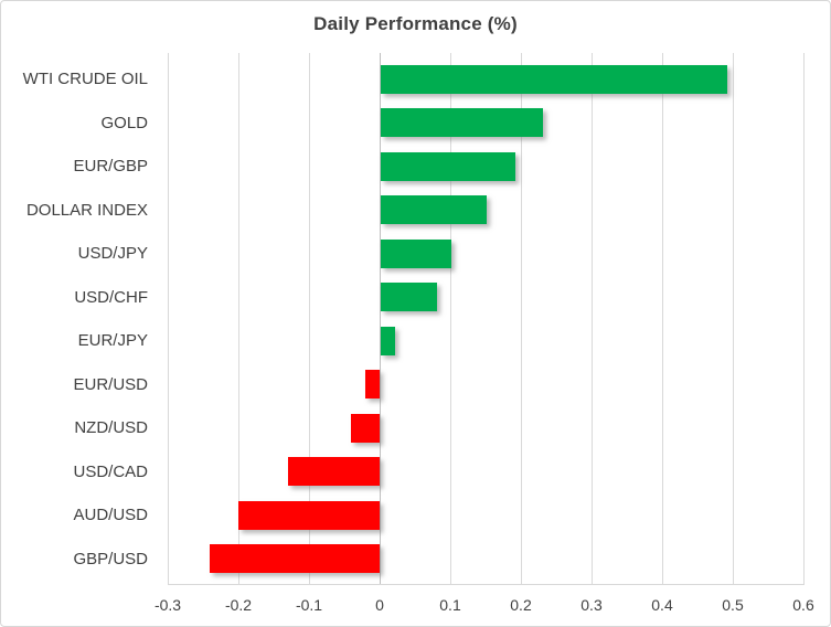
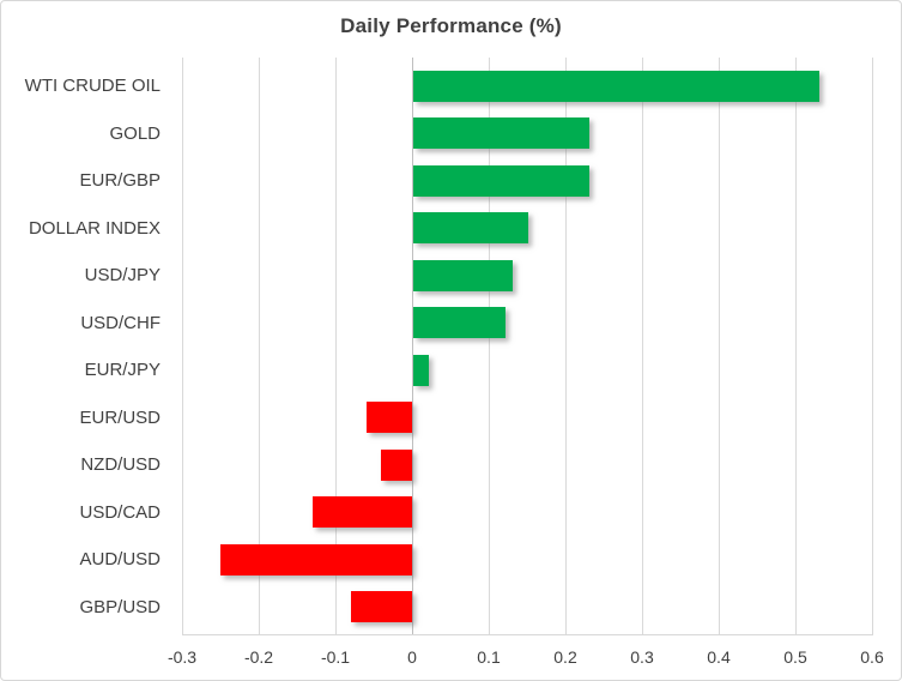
WTI CRUDE OIL: 0.49 -> 0.53
EUR/GBP: 0.19 -> 0.23
USD/JPY: 0.10 -> 0.13
USD/CHF: 0.08 -> 0.12
EUR/USD: -0.02 -> -0.06
AUD/USD: -0.20 -> -0.25
GBP/USD: -0.24 -> -0.08
